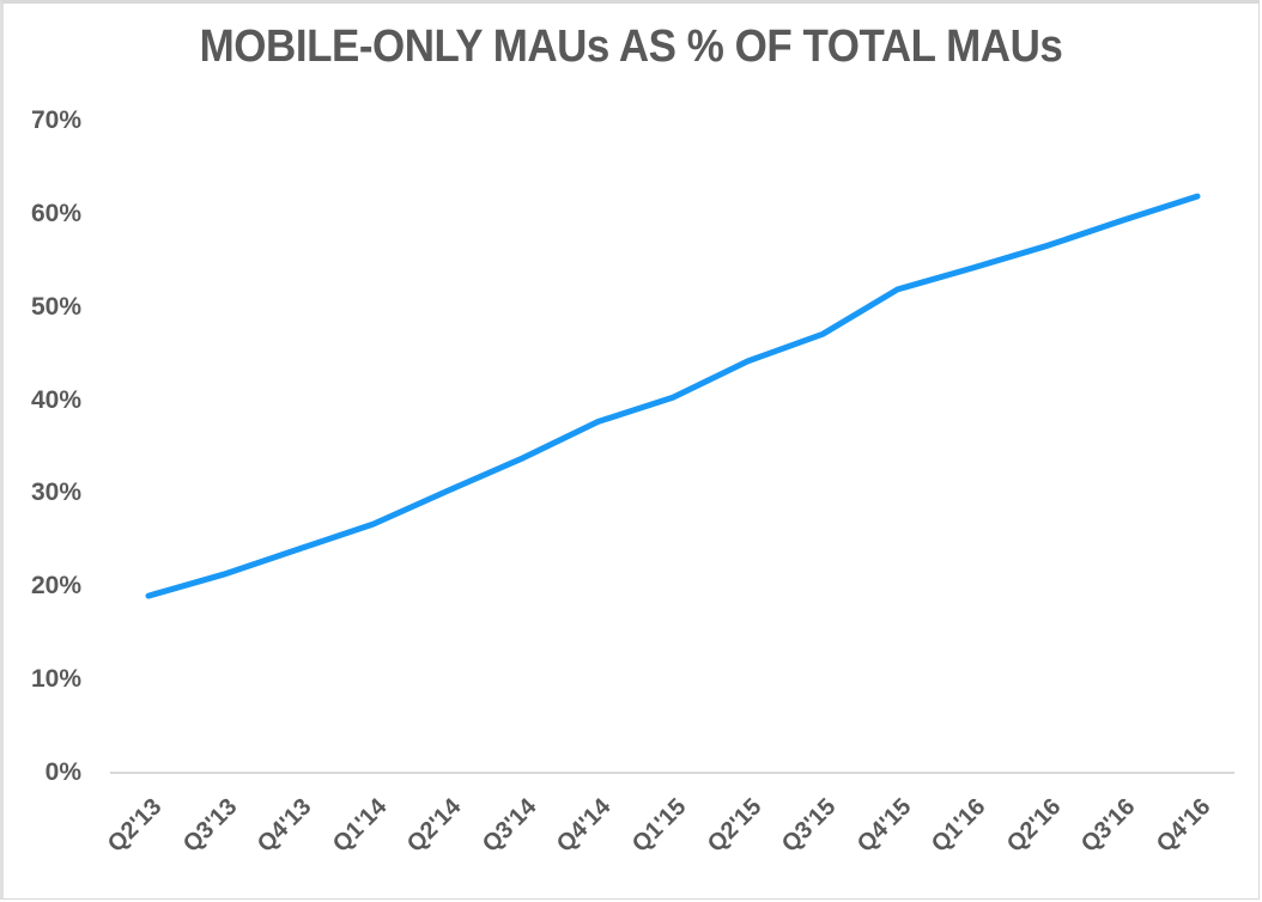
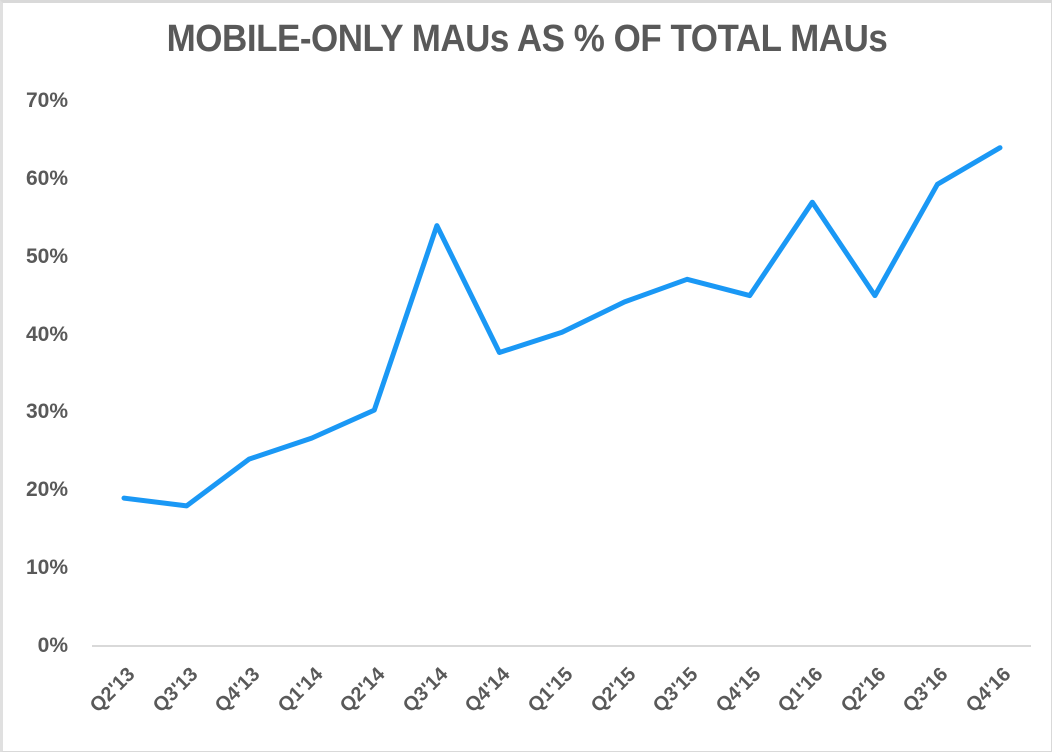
Q3'13: 21% -> 18%
Q3'14: 34% -> 54%
Q4'15: 52% -> 45%
Q1'16: 54% -> 57%
Q2'16: 57% -> 45%
Q4'16: 62% -> 64%
